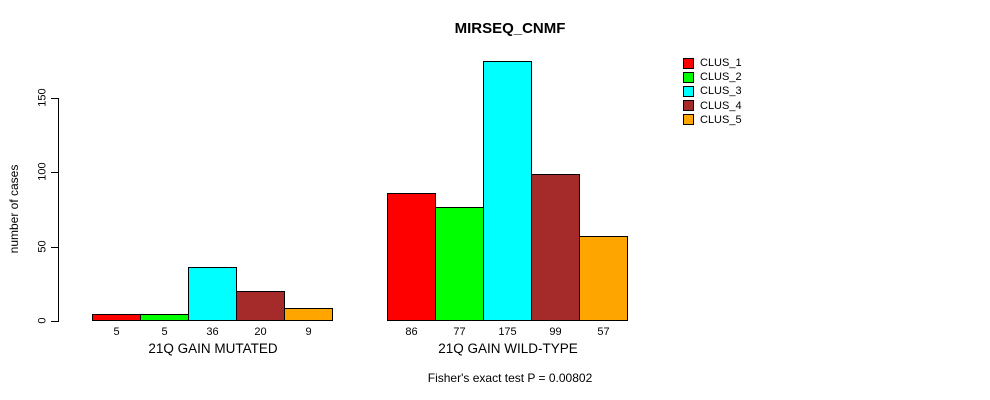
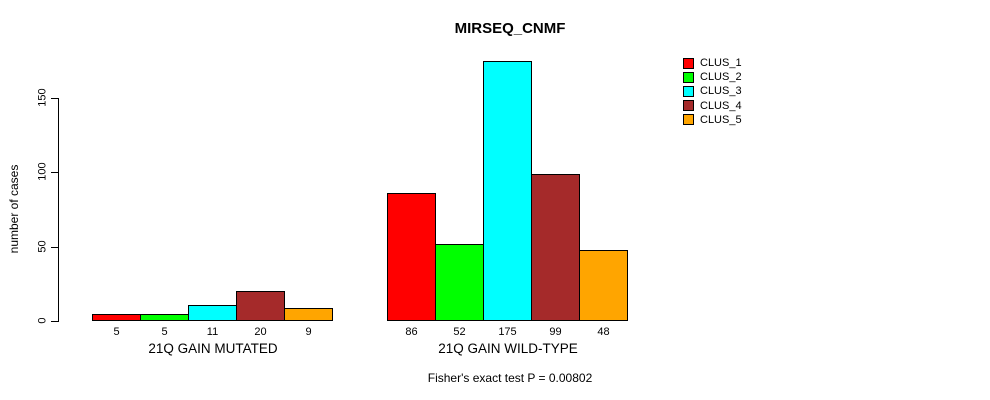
CLUS_3/21Q GAIN MUTATED: 36 -> 11
CLUS_2/21Q GAIN WILD-TYPE: 77 -> 52
CLUS_5/21Q GAIN WILD-TYPE: 57 -> 48
